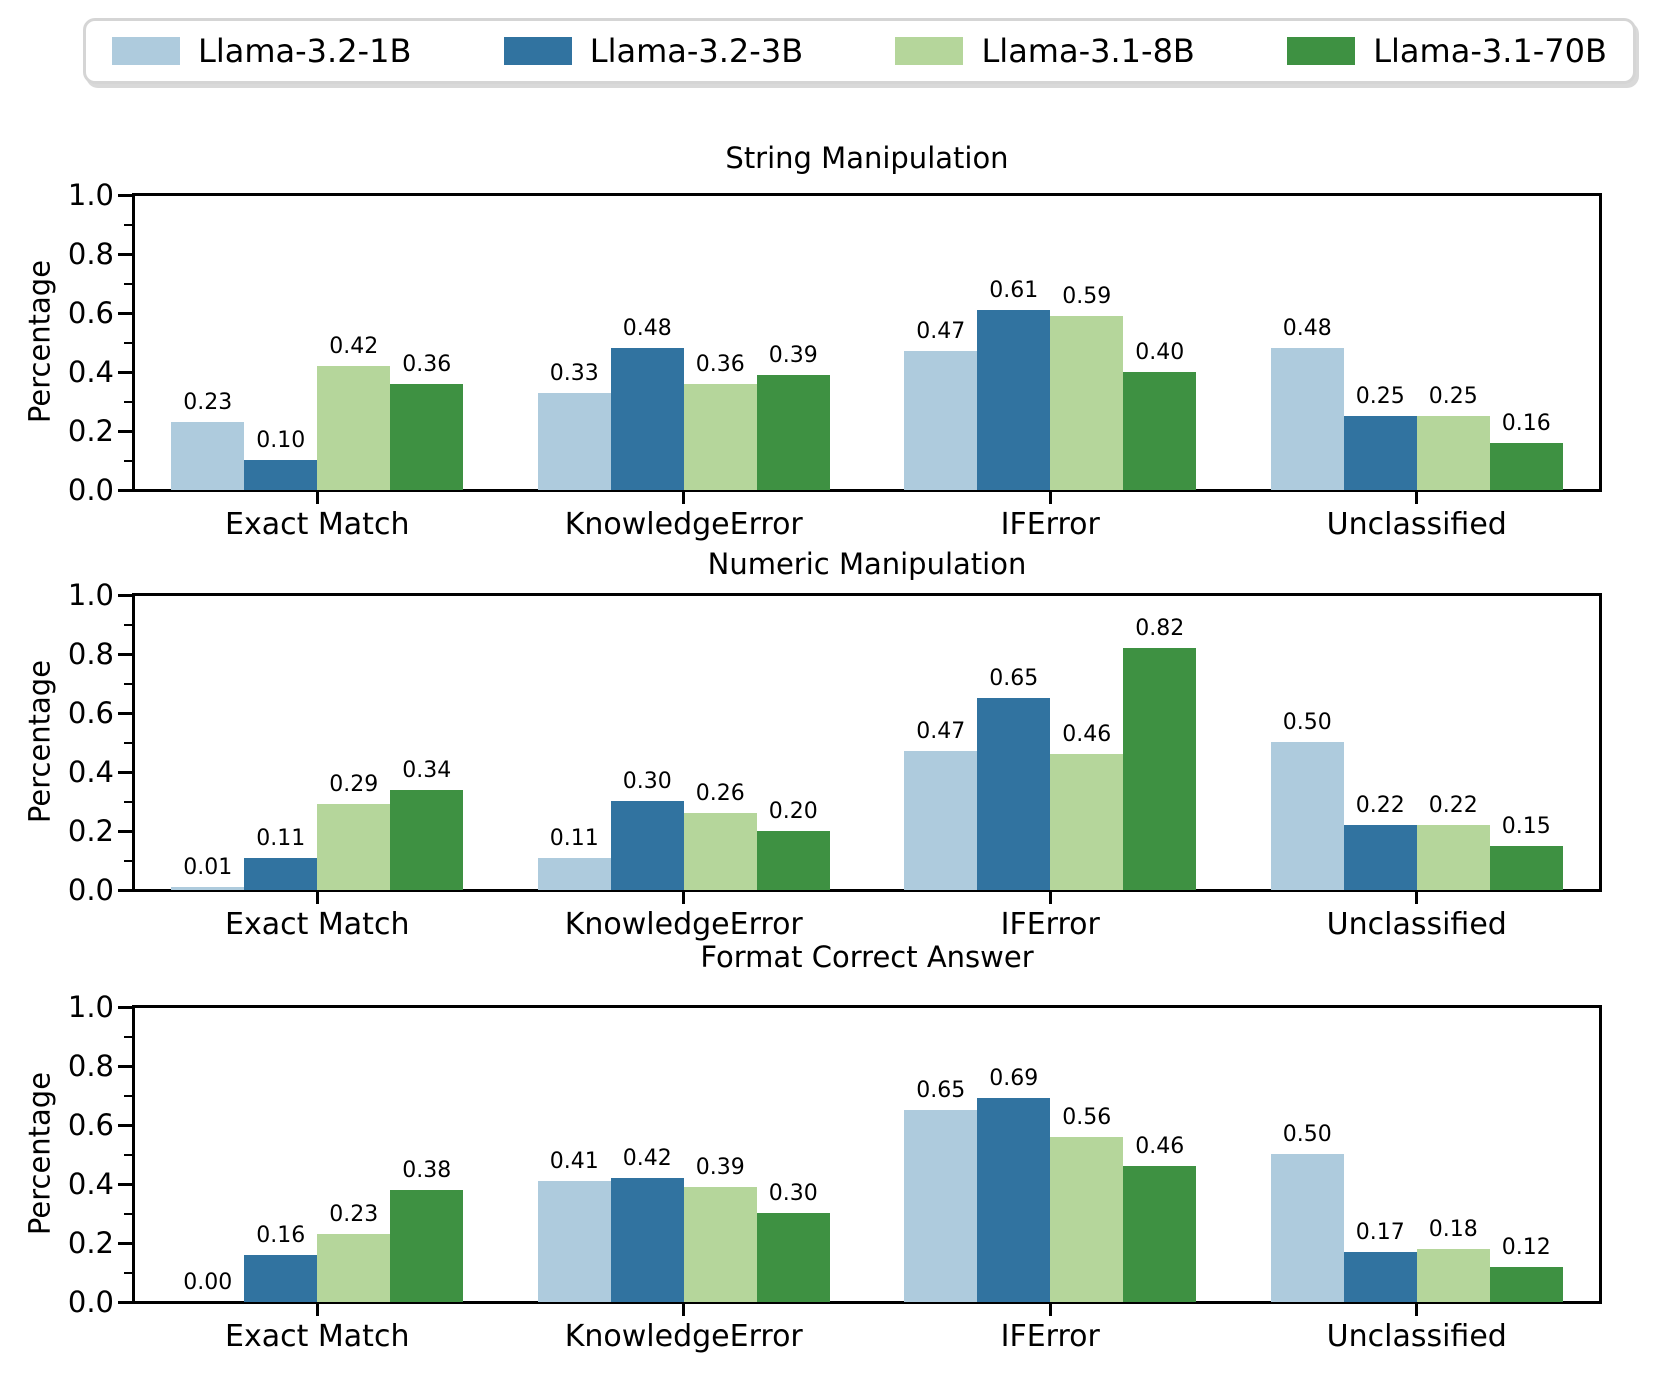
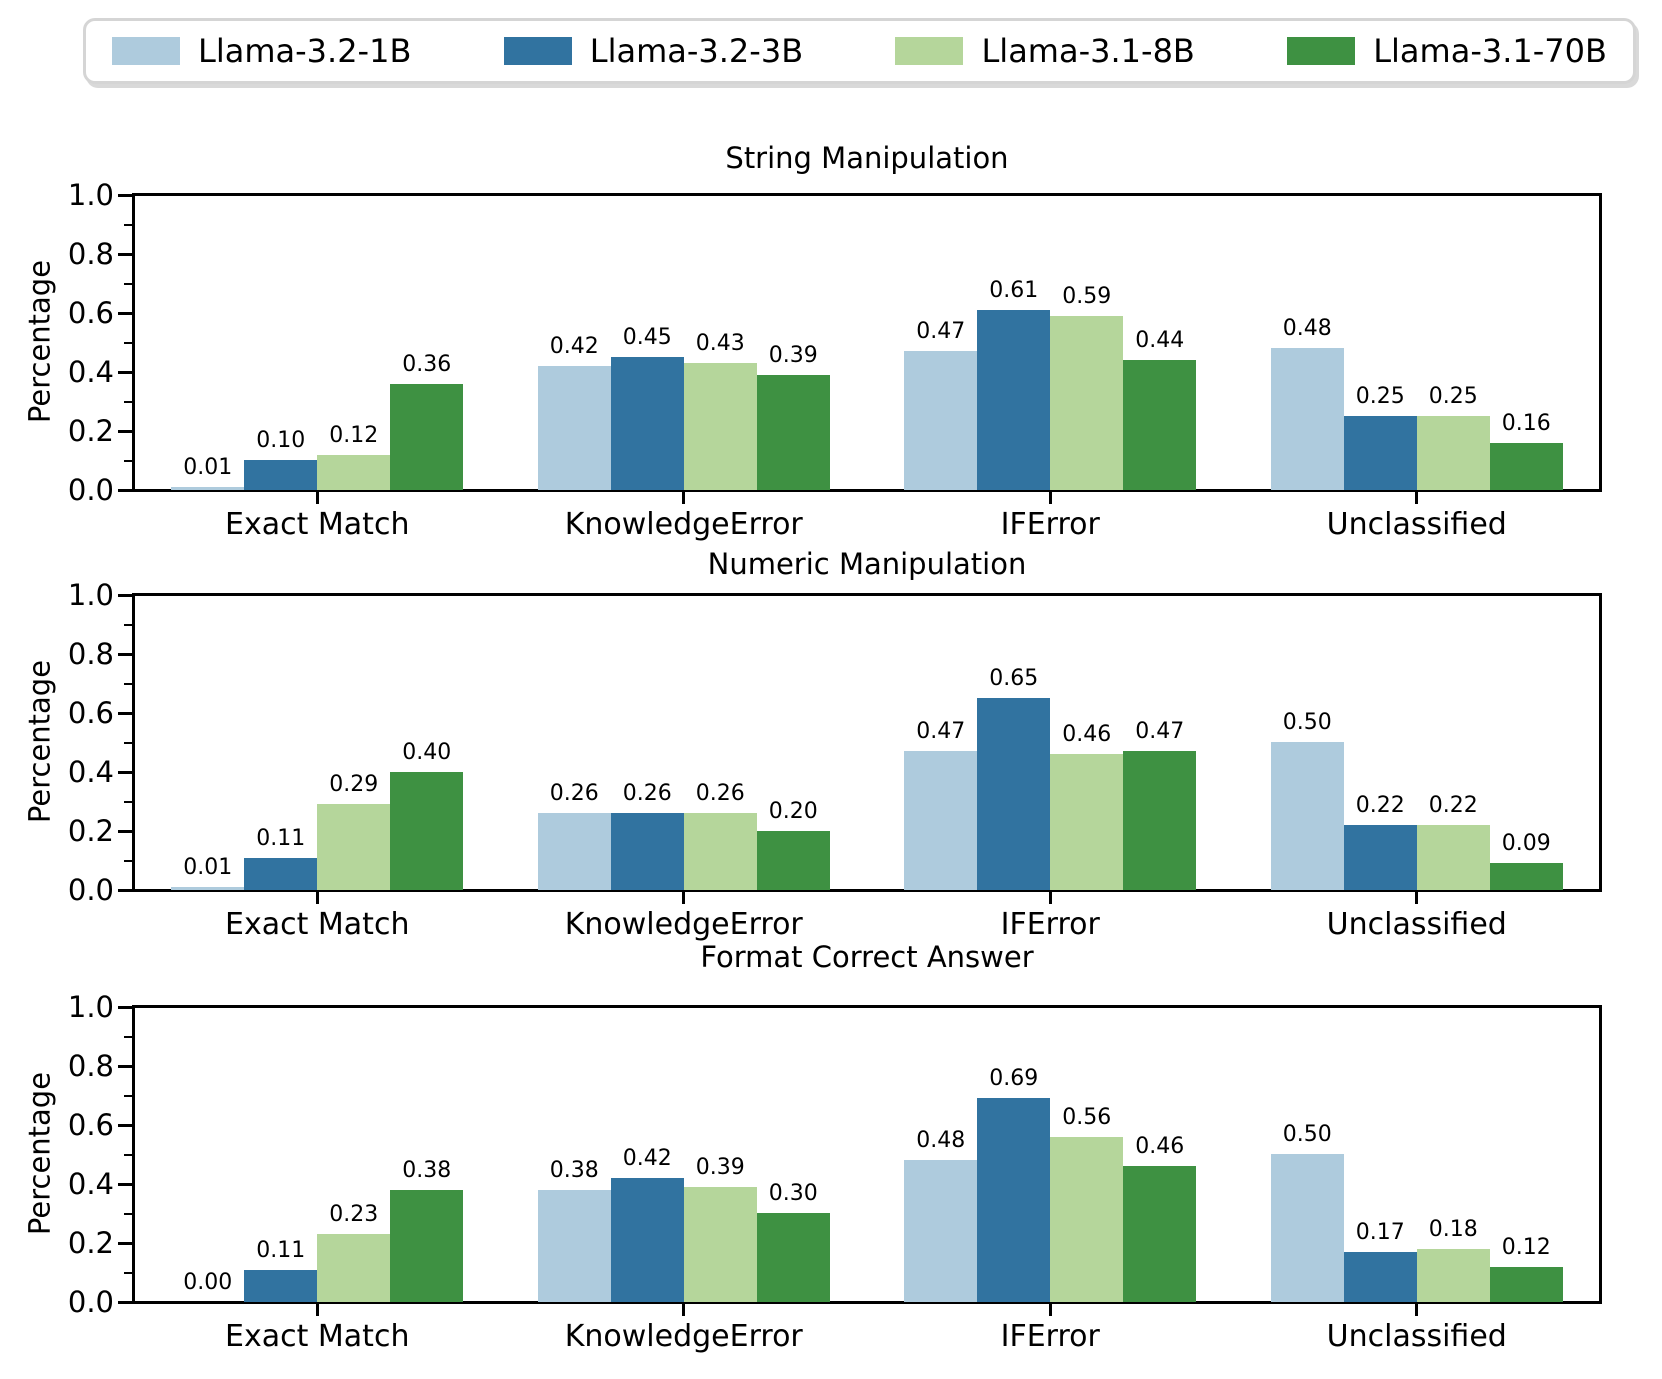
String Manipulation/Llama-3.2-1B/Exact Match: 0.23 -> 0.01
String Manipulation/Llama-3.1-8B/Exact Match: 0.42 -> 0.12
String Manipulation/Llama-3.2-1B/KnowledgeError: 0.33 -> 0.42
String Manipulation/Llama-3.2-3B/KnowledgeError: 0.48 -> 0.45
String Manipulation/Llama-3.1-8B/KnowledgeError: 0.36 -> 0.43
String Manipulation/Llama-3.1-70B/IFError: 0.40 -> 0.44
Numeric Manipulation/Llama-3.1-70B/Exact Match: 0.34 -> 0.40
Numeric Manipulation/Llama-3.2-1B/KnowledgeError: 0.11 -> 0.26
Numeric Manipulation/Llama-3.2-3B/KnowledgeError: 0.30 -> 0.26
Numeric Manipulation/Llama-3.1-70B/IFError: 0.82 -> 0.47
Numeric Manipulation/Llama-3.1-70B/Unclassified: 0.15 -> 0.09
Format Correct Answer/Llama-3.2-3B/Exact Match: 0.16 -> 0.11
Format Correct Answer/Llama-3.2-1B/KnowledgeError: 0.41 -> 0.38
Format Correct Answer/Llama-3.2-1B/IFError: 0.65 -> 0.48
